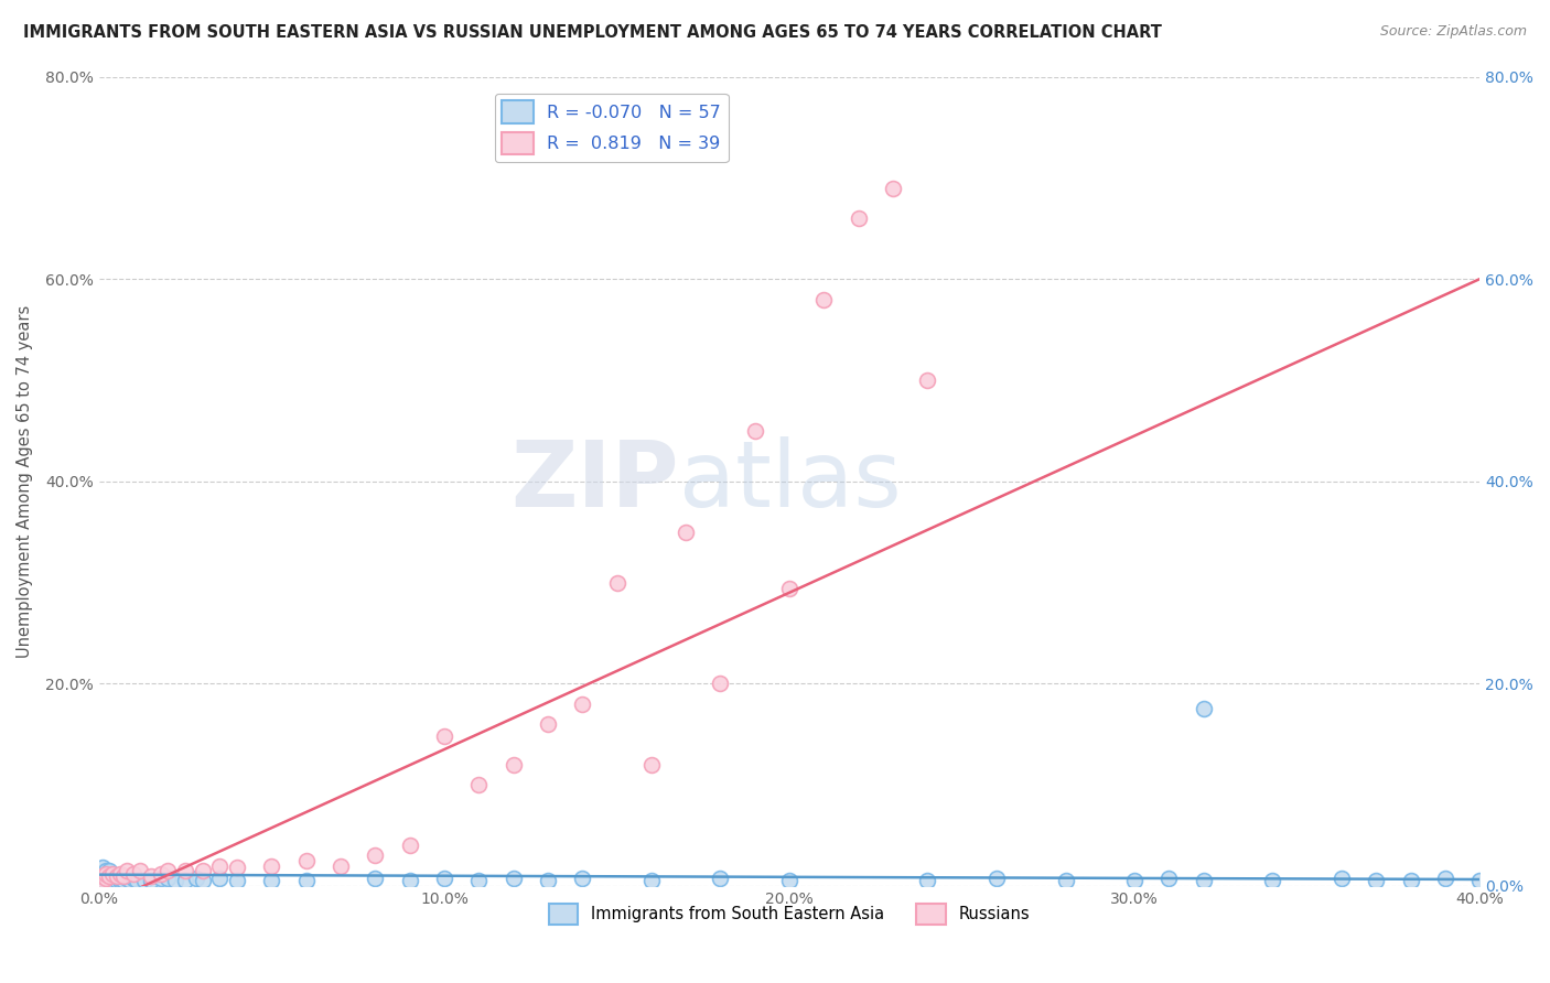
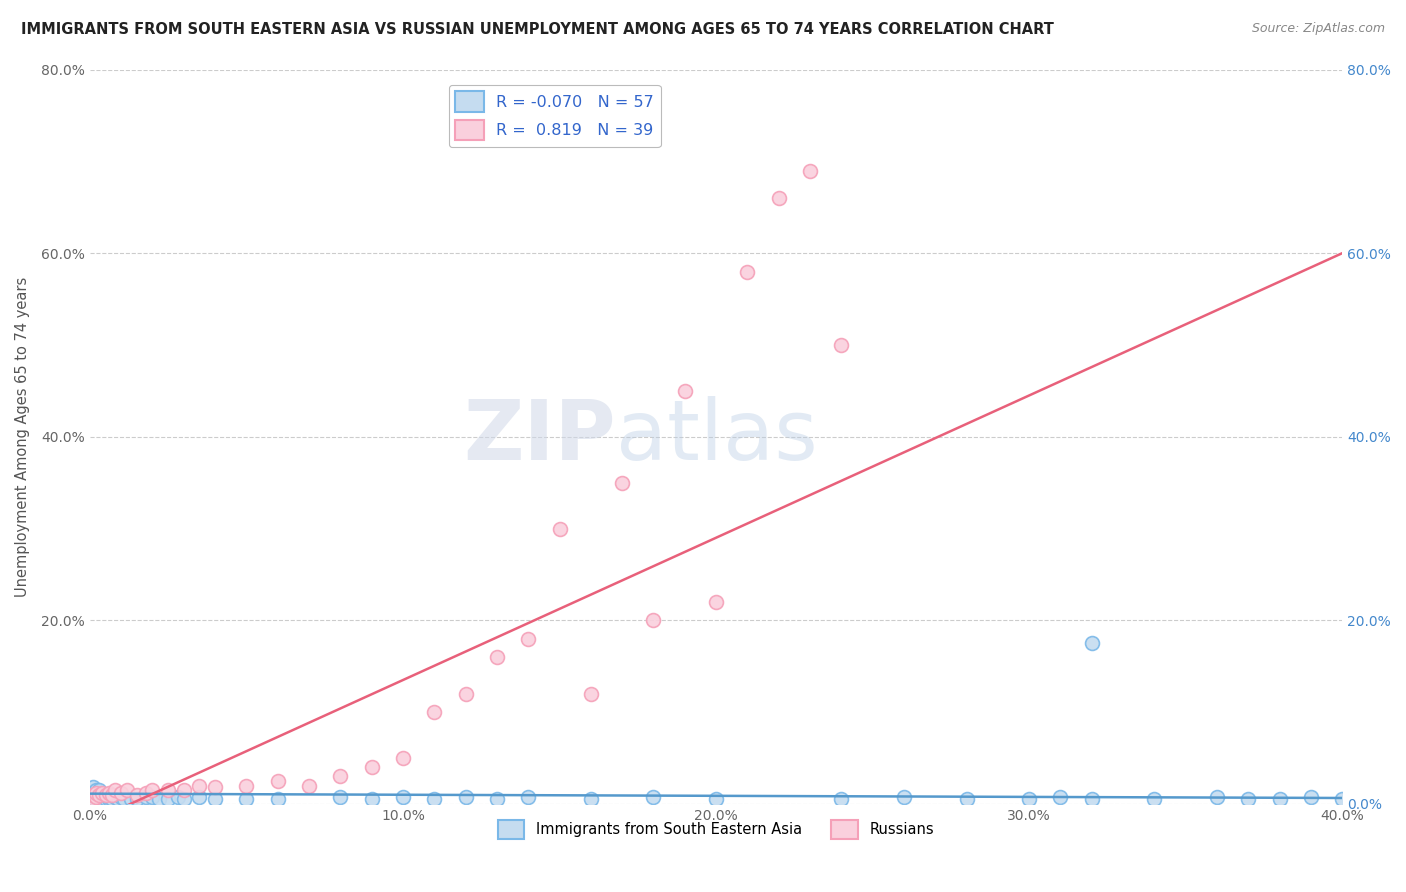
Russians/10.0%: 14.8% -> 5.0%
Russians/20.0%: 29.4% -> 22.0%
